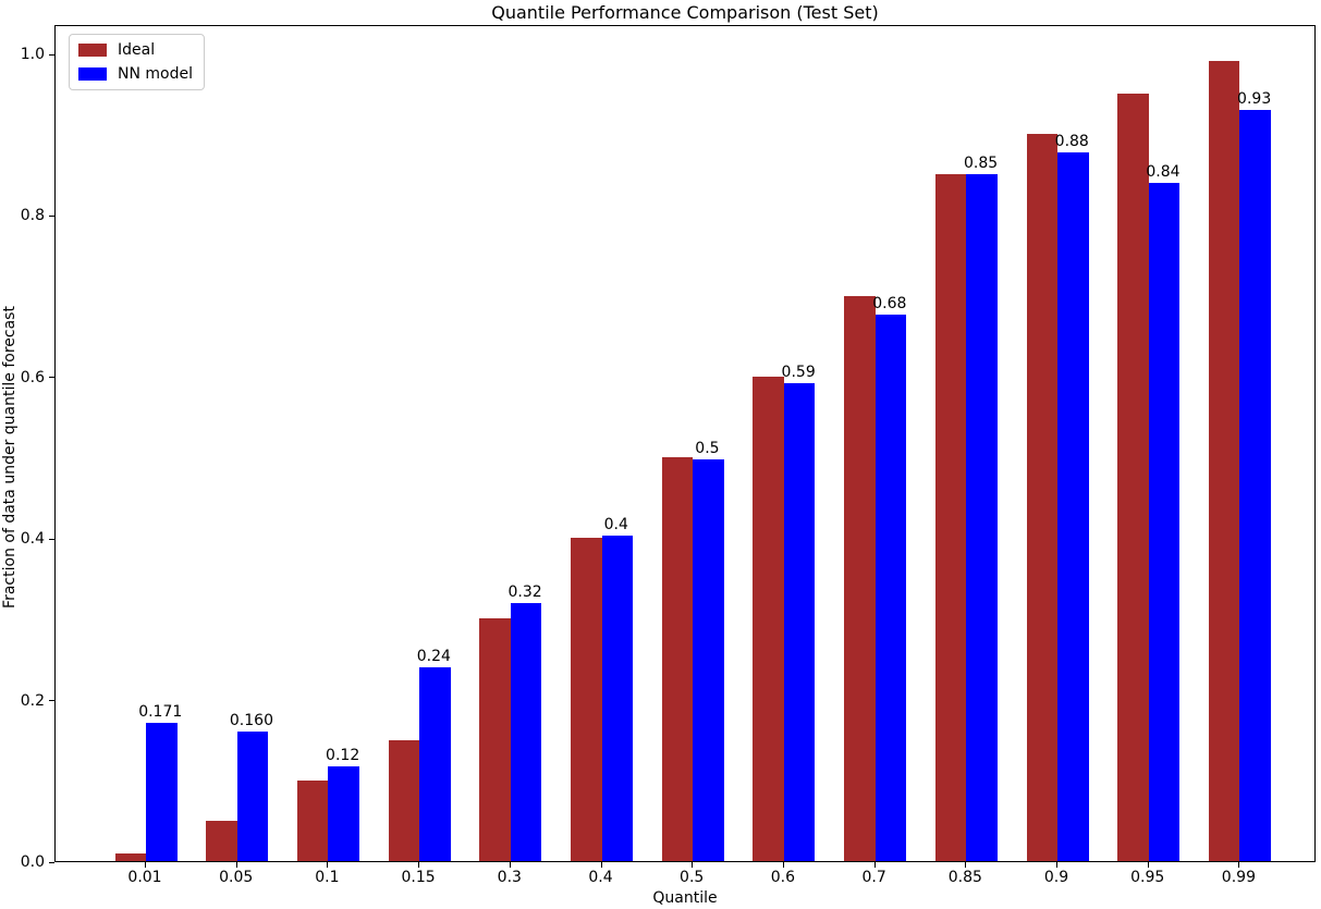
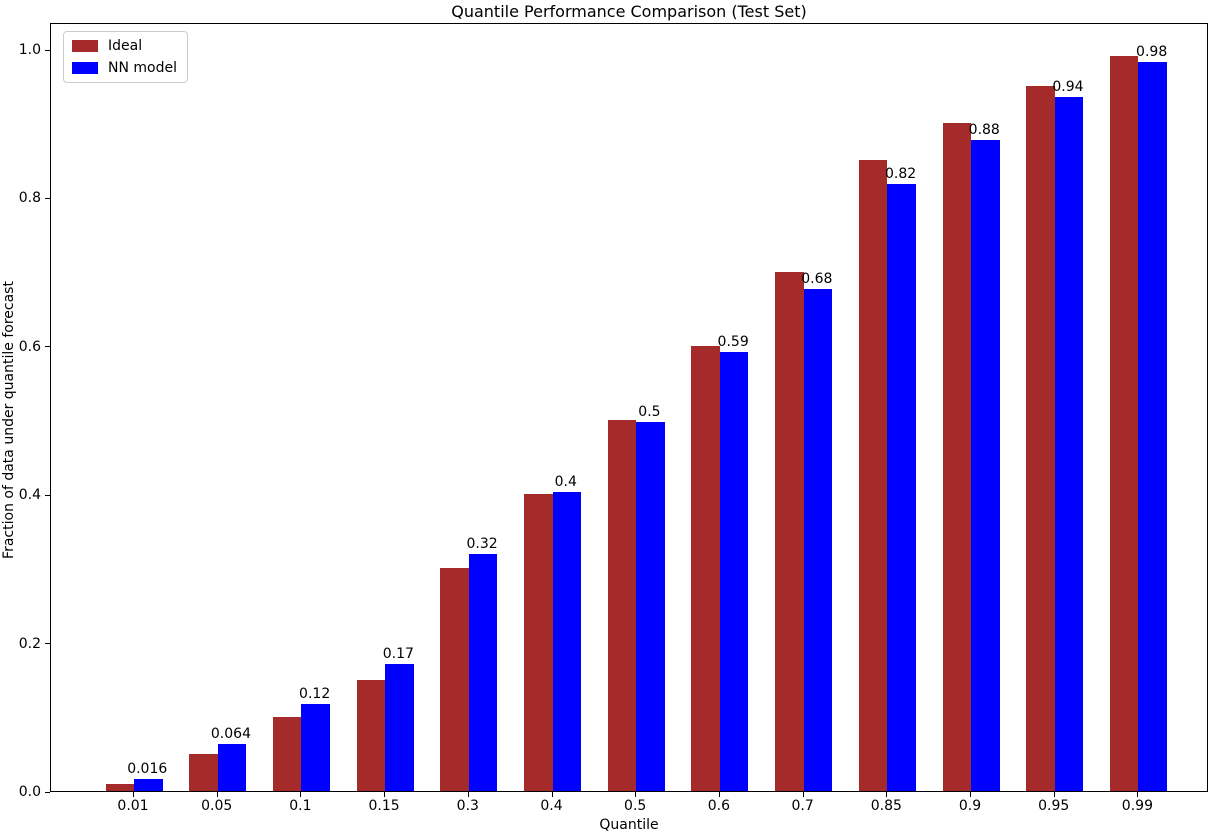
NN model/0.01: 0.171 -> 0.016
NN model/0.05: 0.160 -> 0.064
NN model/0.15: 0.24 -> 0.17
NN model/0.85: 0.85 -> 0.82
NN model/0.95: 0.84 -> 0.94
NN model/0.99: 0.93 -> 0.98
